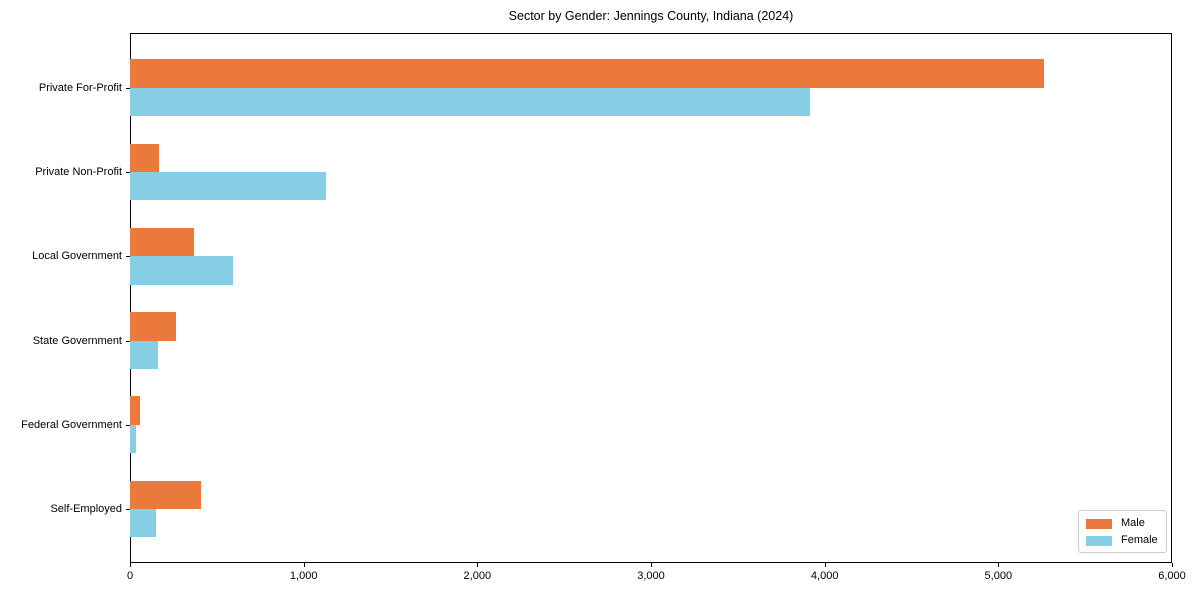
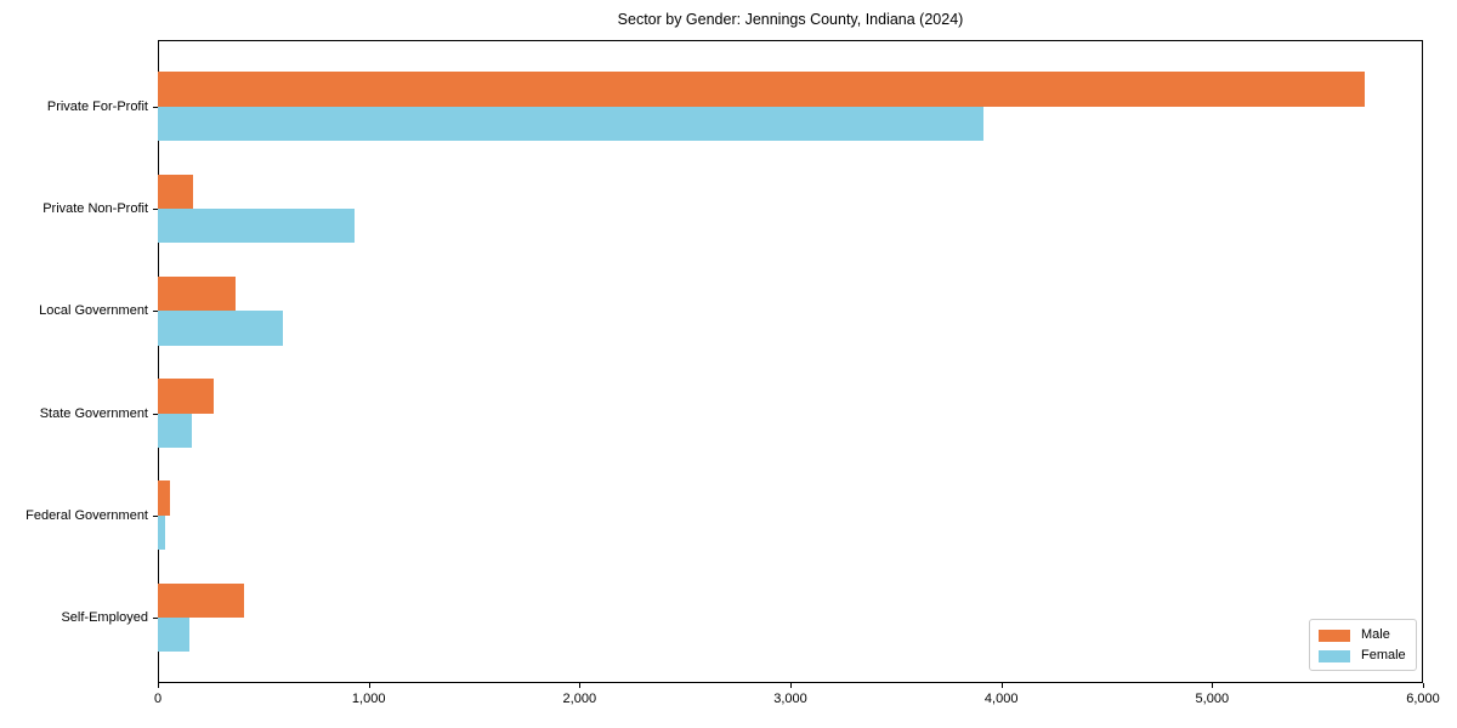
Male/Private For-Profit: 5260 -> 5720
Female/Private Non-Profit: 1130 -> 940
